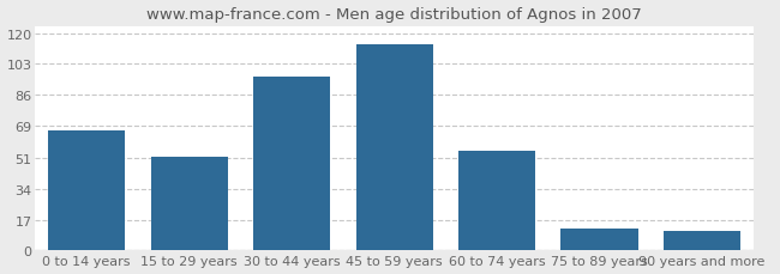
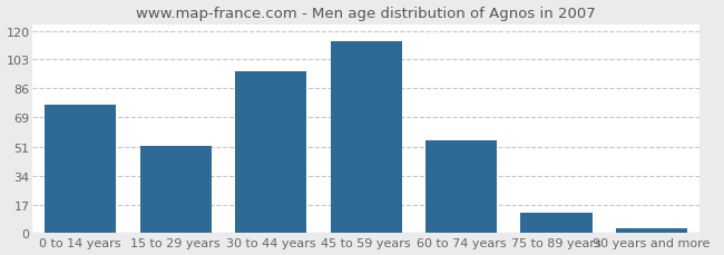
0 to 14 years: 66 -> 76
90 years and more: 11 -> 3
